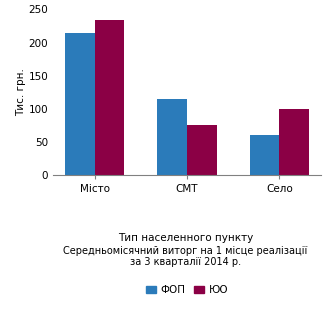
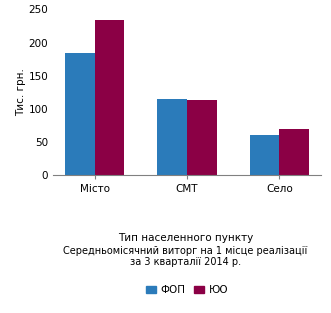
ФОП/Місто: 214 -> 184
ЮО/СМТ: 76 -> 114
ЮО/Село: 100 -> 70
